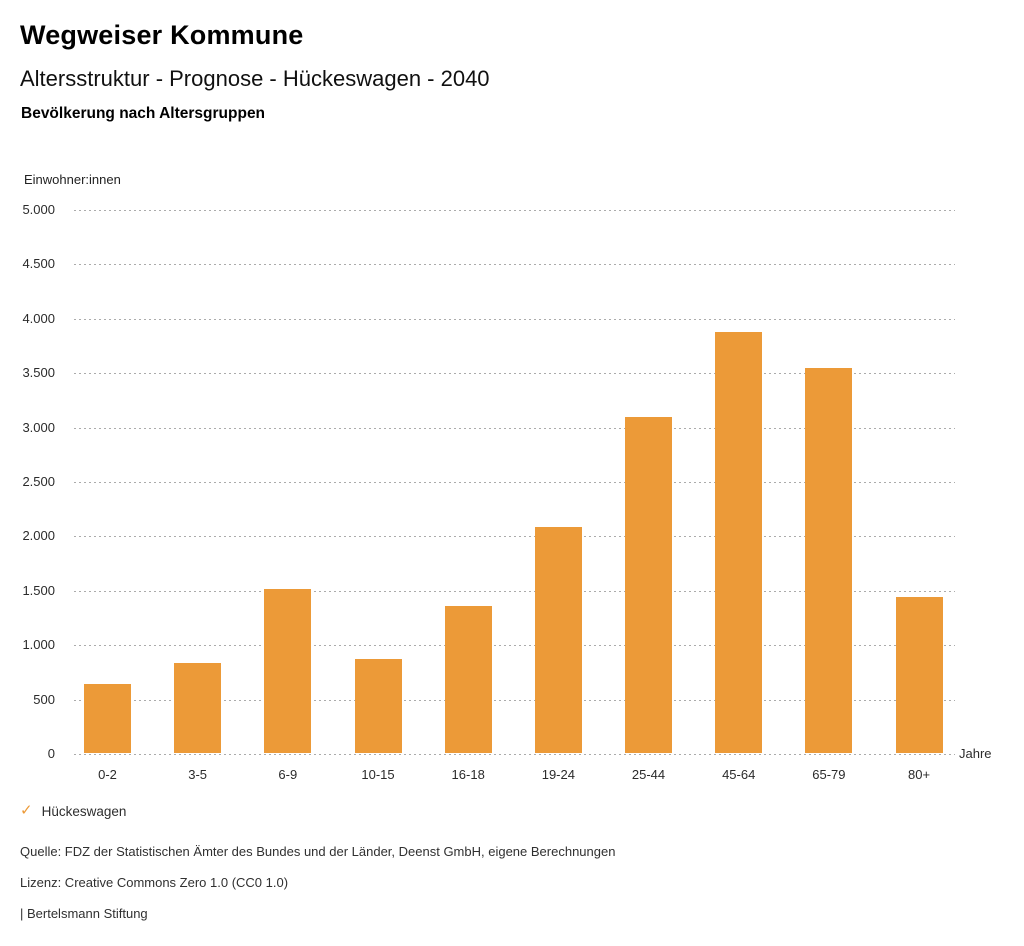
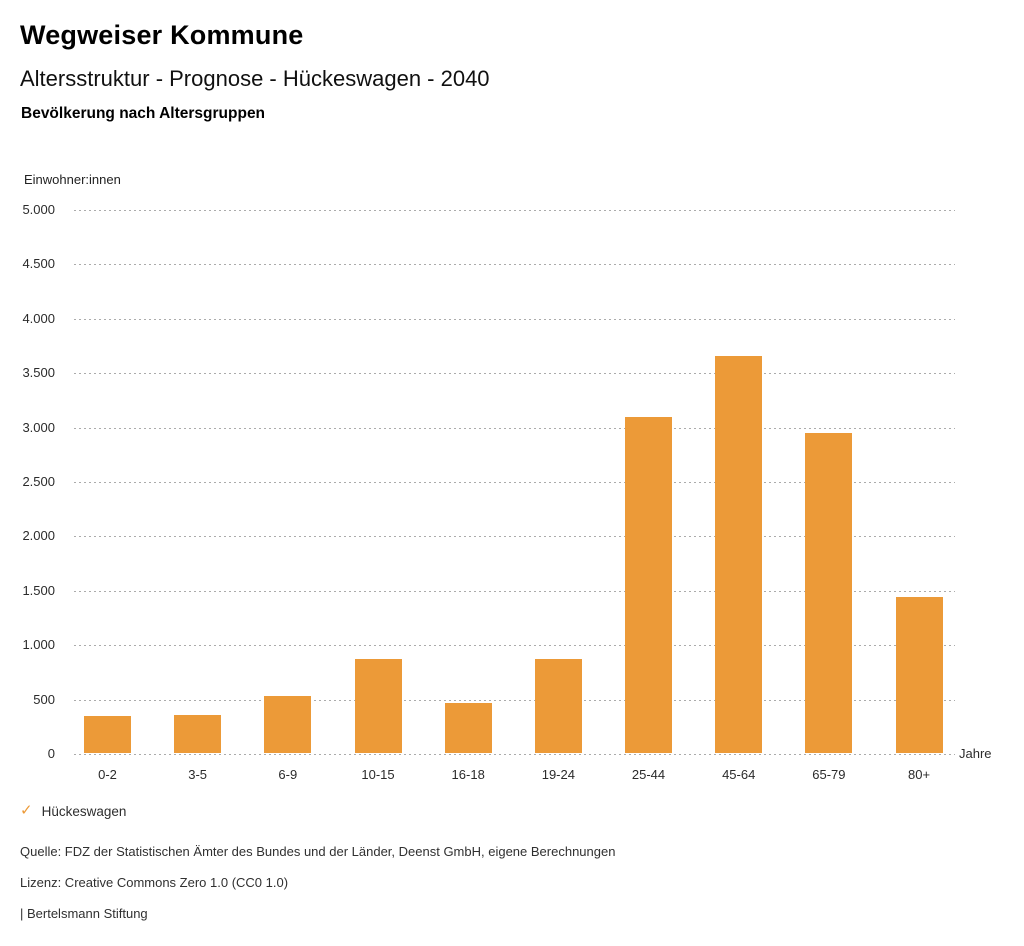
0-2: 630 -> 340
3-5: 830 -> 350
6-9: 1510 -> 520
16-18: 1350 -> 460
19-24: 2080 -> 860
45-64: 3870 -> 3650
65-79: 3540 -> 2940
